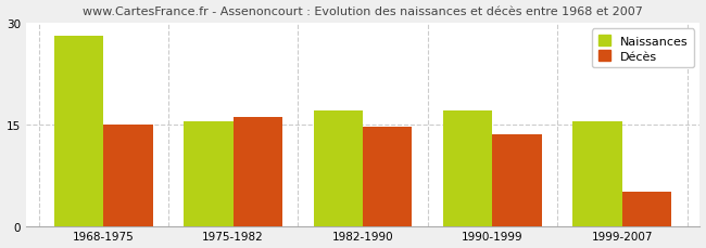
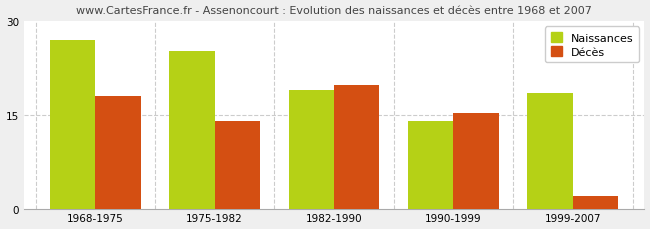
Naissances/1968-1975: 28.0 -> 27.0
Décès/1968-1975: 15.0 -> 18.0
Naissances/1975-1982: 15.5 -> 25.2
Décès/1975-1982: 16.0 -> 14.0
Naissances/1982-1990: 17.0 -> 19.0
Décès/1982-1990: 14.7 -> 19.8
Naissances/1990-1999: 17.0 -> 14.0
Décès/1990-1999: 13.5 -> 15.2
Naissances/1999-2007: 15.5 -> 18.4
Décès/1999-2007: 5.0 -> 2.0
